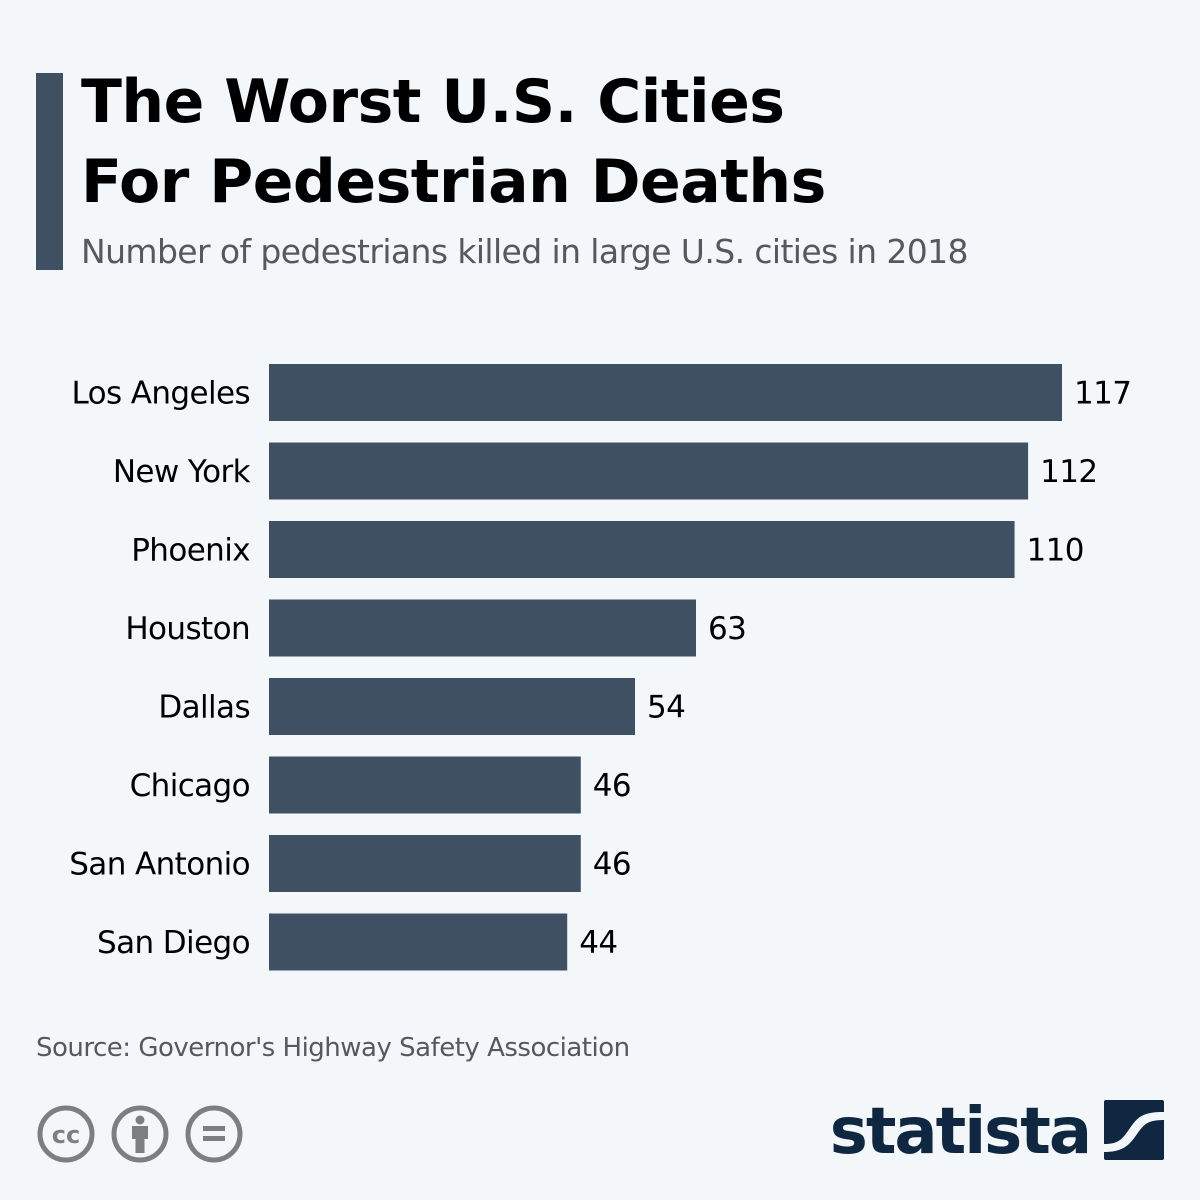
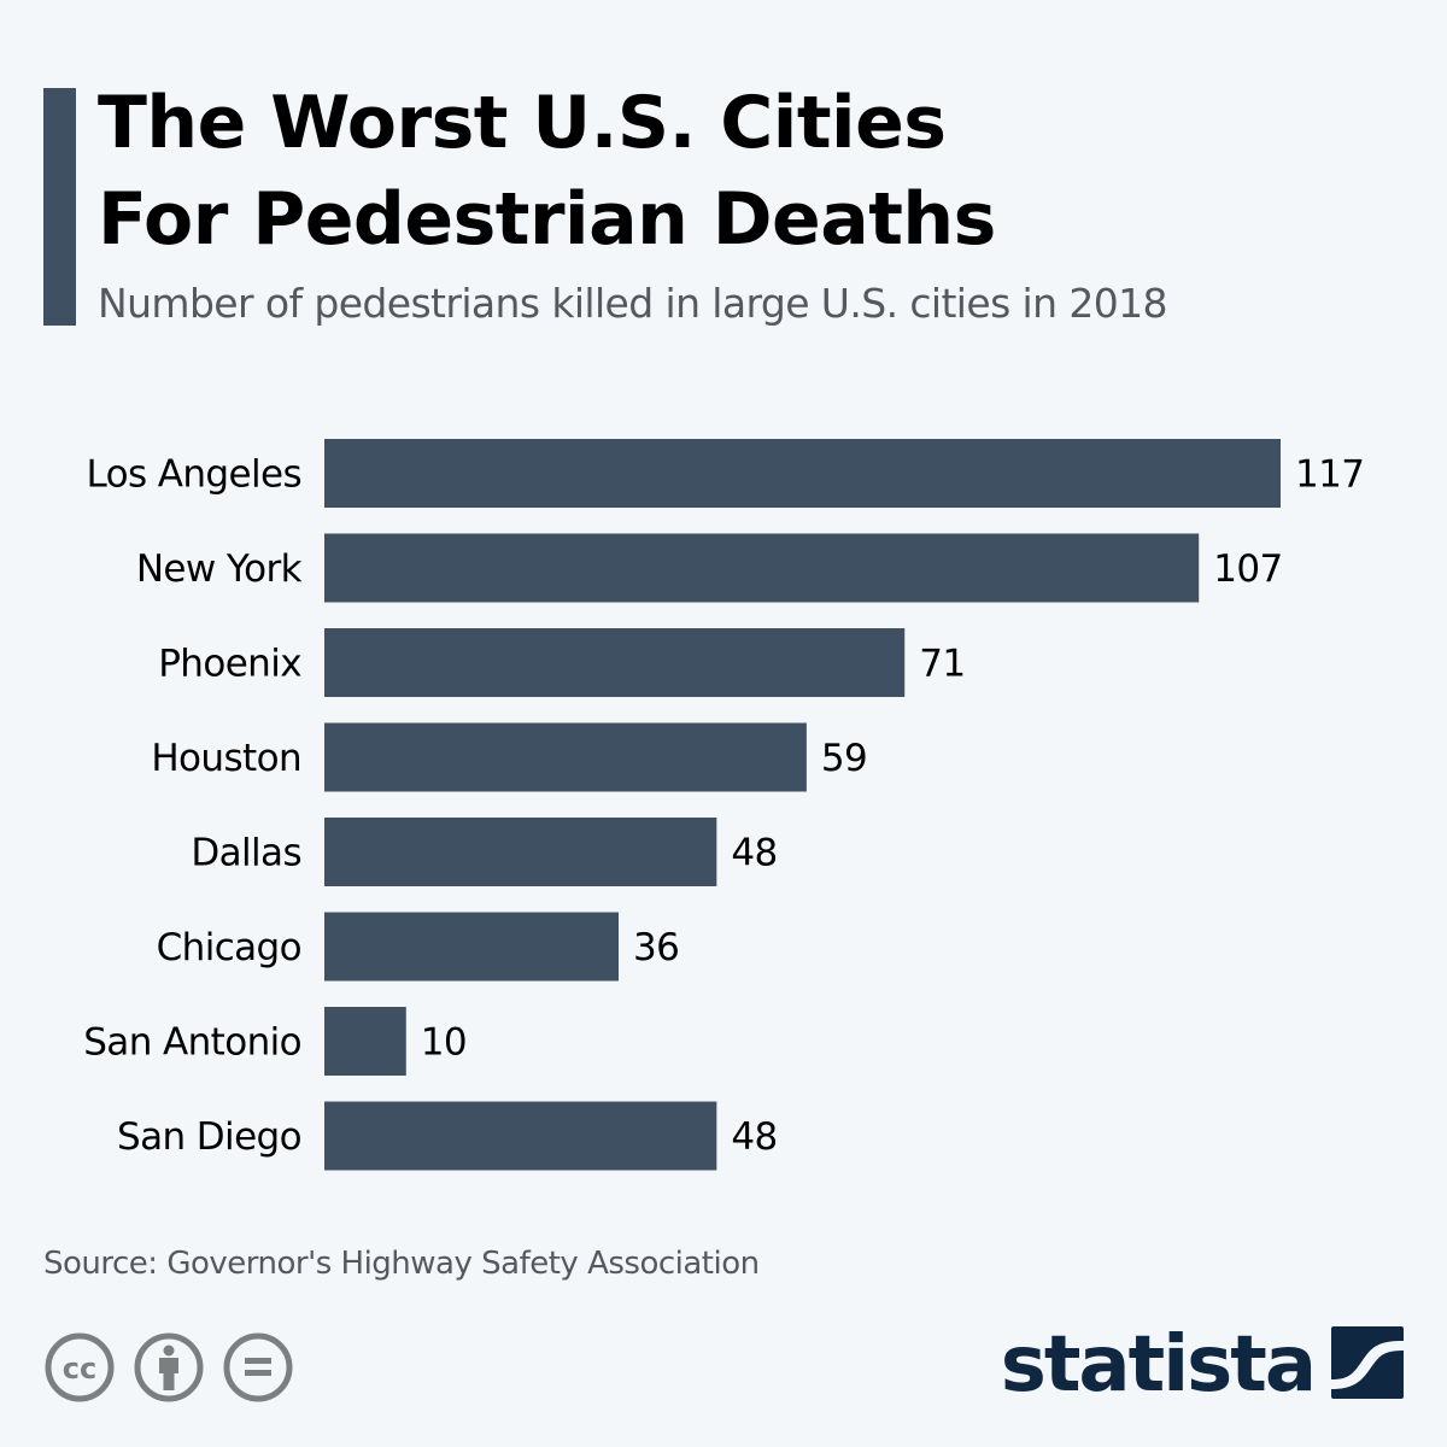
New York: 112 -> 107
Phoenix: 110 -> 71
Houston: 63 -> 59
Dallas: 54 -> 48
Chicago: 46 -> 36
San Antonio: 46 -> 10
San Diego: 44 -> 48
